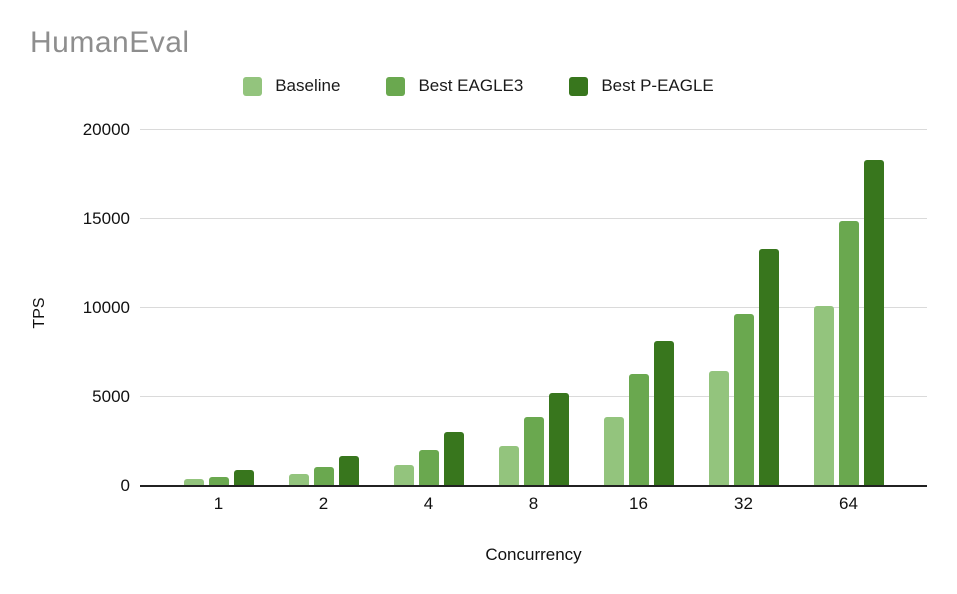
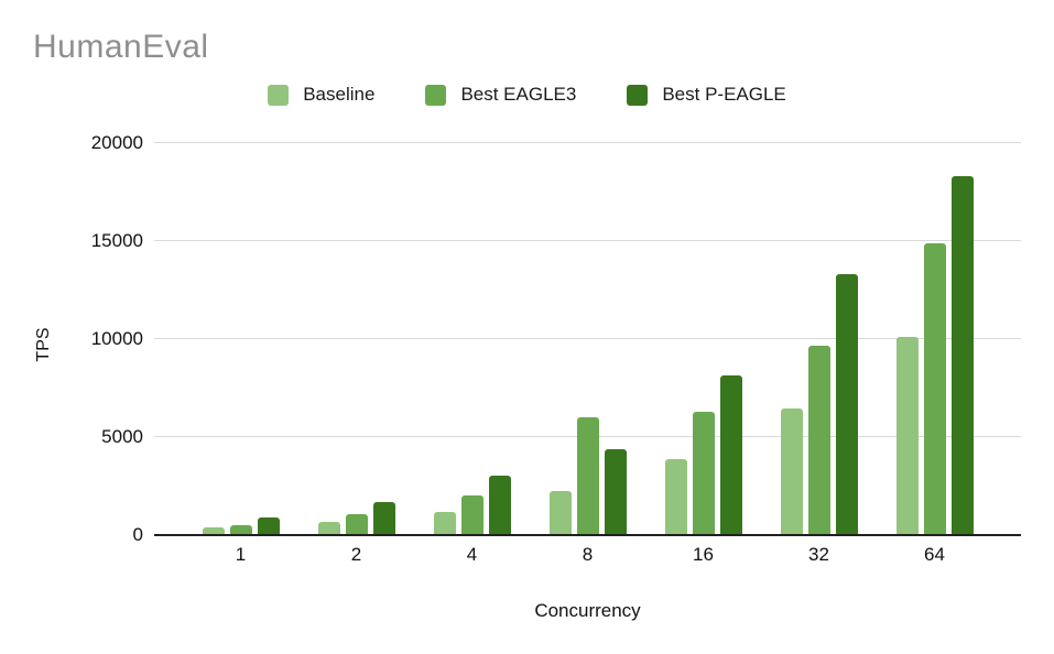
Best EAGLE3/8: 3900 -> 6000
Best P-EAGLE/8: 5200 -> 4400
